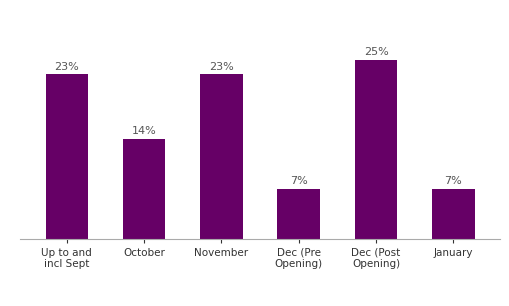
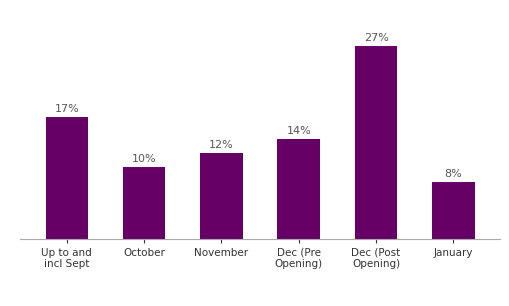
Up to and incl Sept: 23% -> 17%
October: 14% -> 10%
November: 23% -> 12%
Dec (Pre Opening): 7% -> 14%
Dec (Post Opening): 25% -> 27%
January: 7% -> 8%
